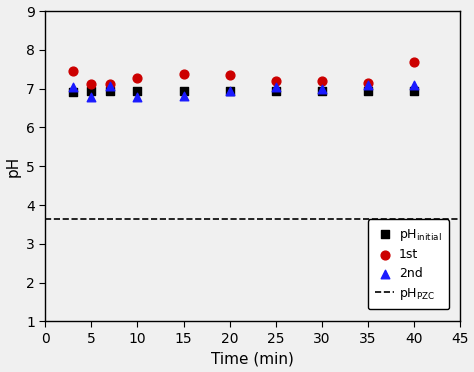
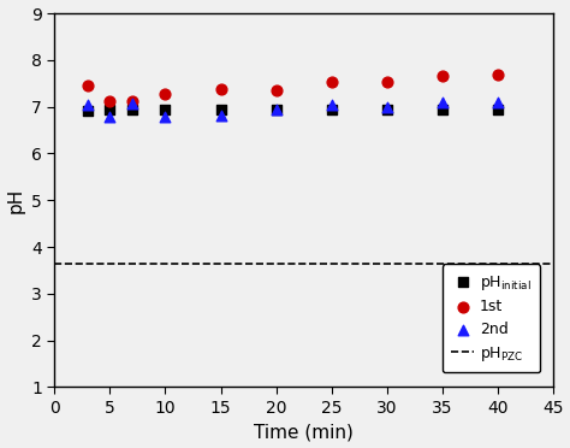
1st/25: 7.20 -> 7.52
1st/30: 7.20 -> 7.52
1st/35: 7.15 -> 7.65
